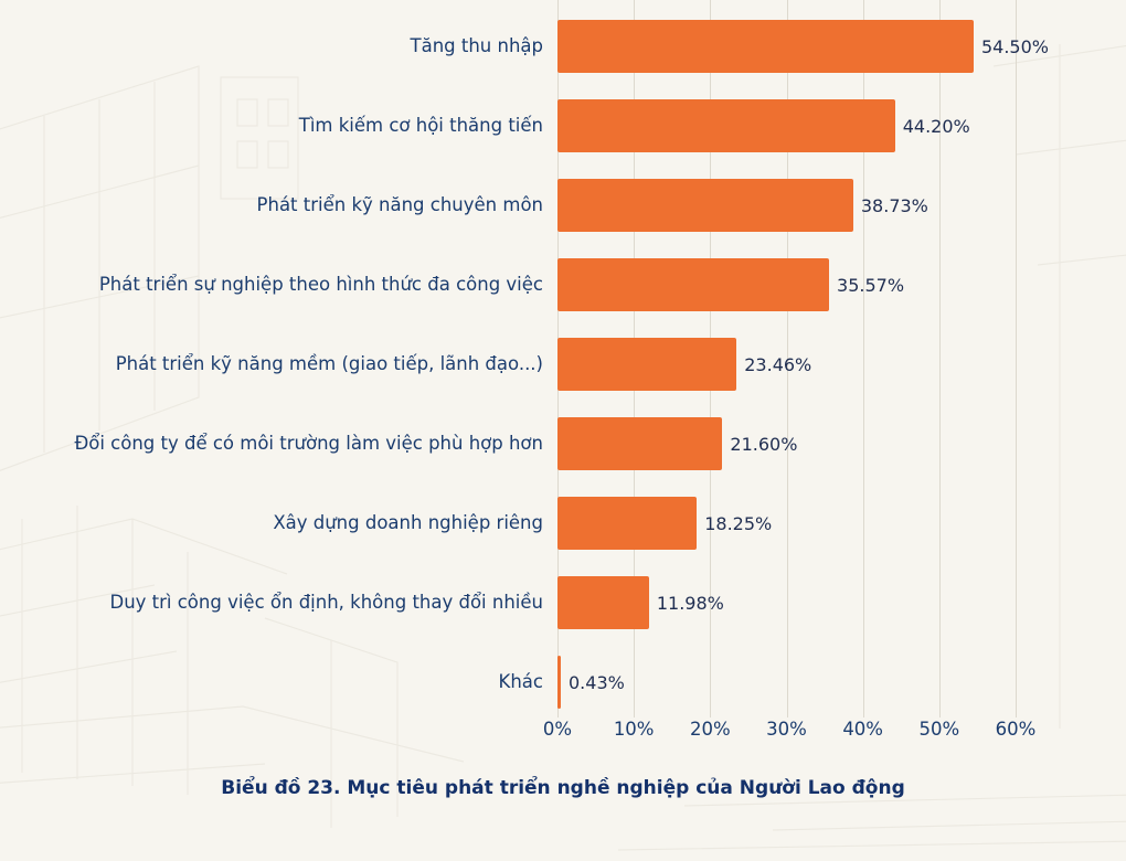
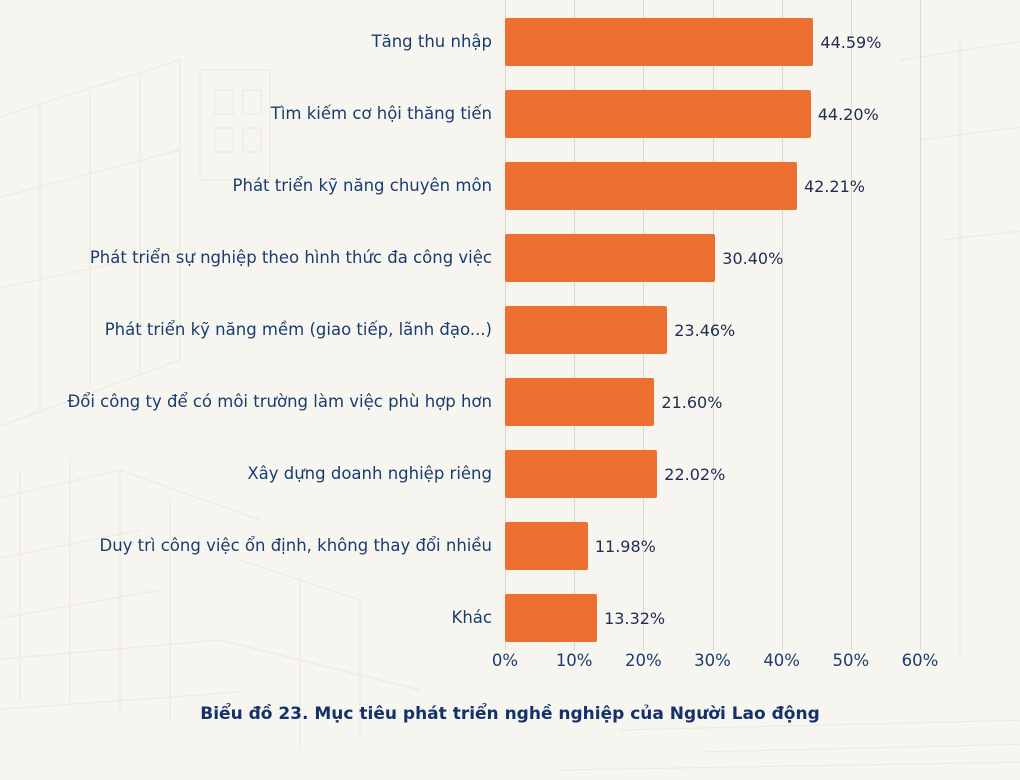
Tăng thu nhập: 54.50% -> 44.59%
Phát triển kỹ năng chuyên môn: 38.73% -> 42.21%
Phát triển sự nghiệp theo hình thức đa công việc: 35.57% -> 30.40%
Xây dựng doanh nghiệp riêng: 18.25% -> 22.02%
Khác: 0.43% -> 13.32%
